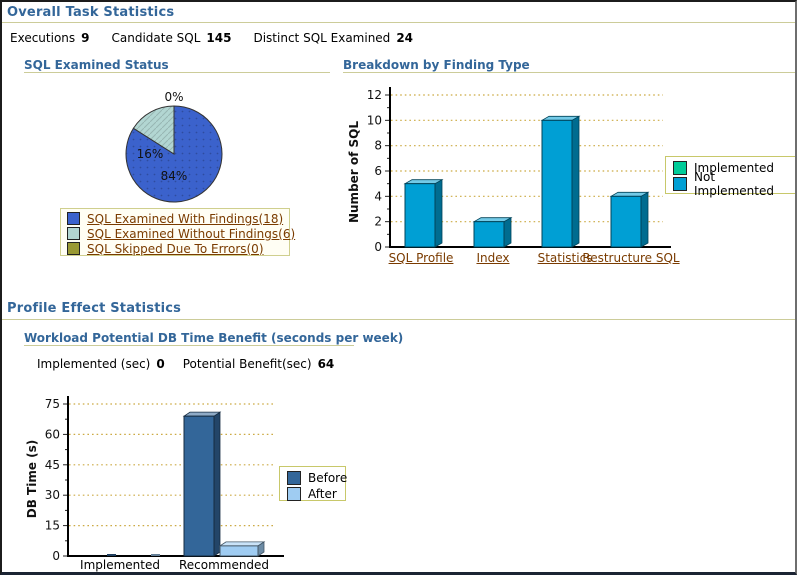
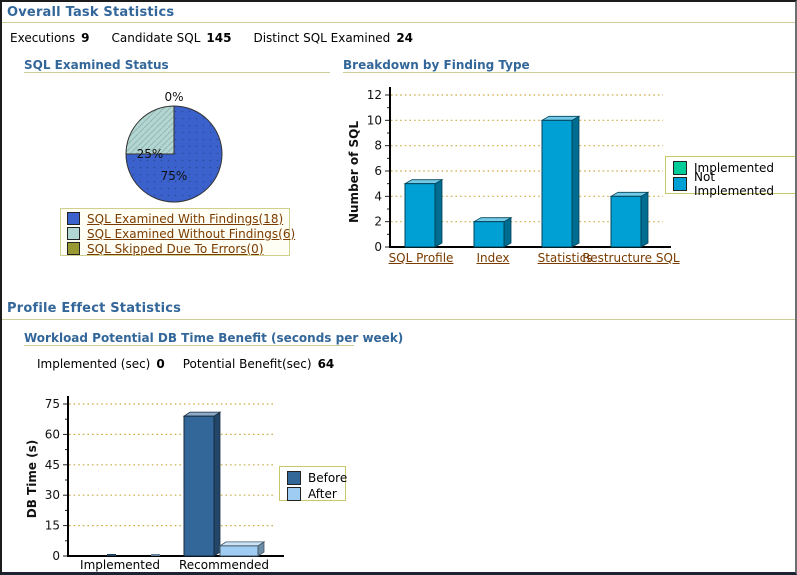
SQL Examined Status/SQL Examined With Findings(18): 84% -> 75%
SQL Examined Status/SQL Examined Without Findings(6): 16% -> 25%
